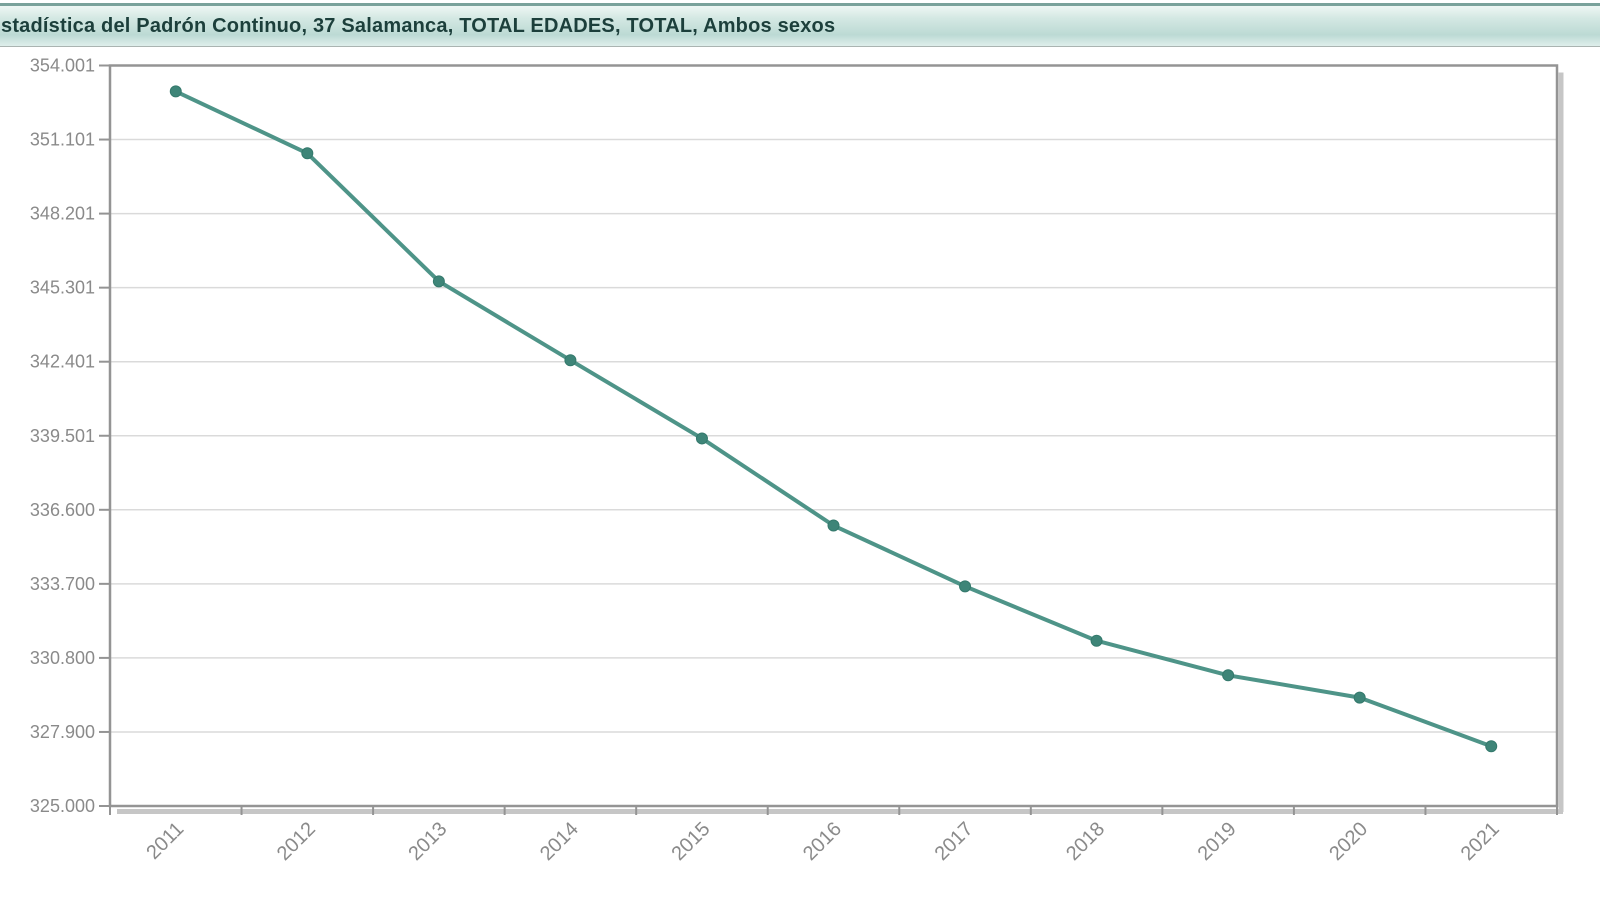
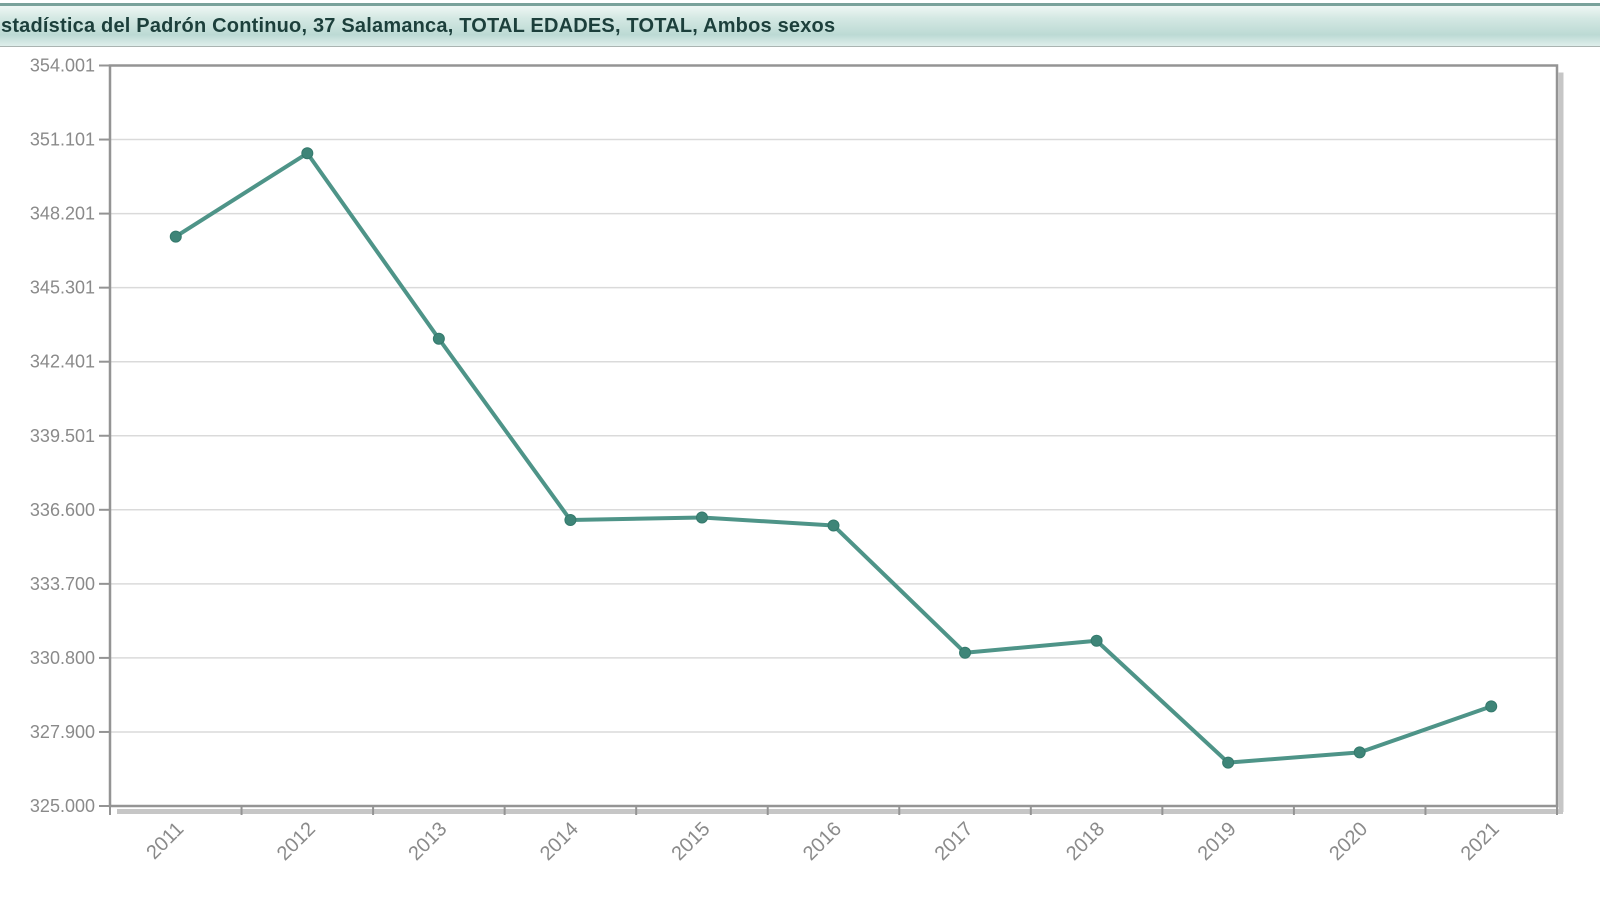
2011: 353000 -> 347300
2013: 345500 -> 343300
2014: 342500 -> 336200
2015: 339400 -> 336300
2017: 333600 -> 331000
2019: 330100 -> 326700
2020: 329200 -> 327100
2021: 327300 -> 328900
